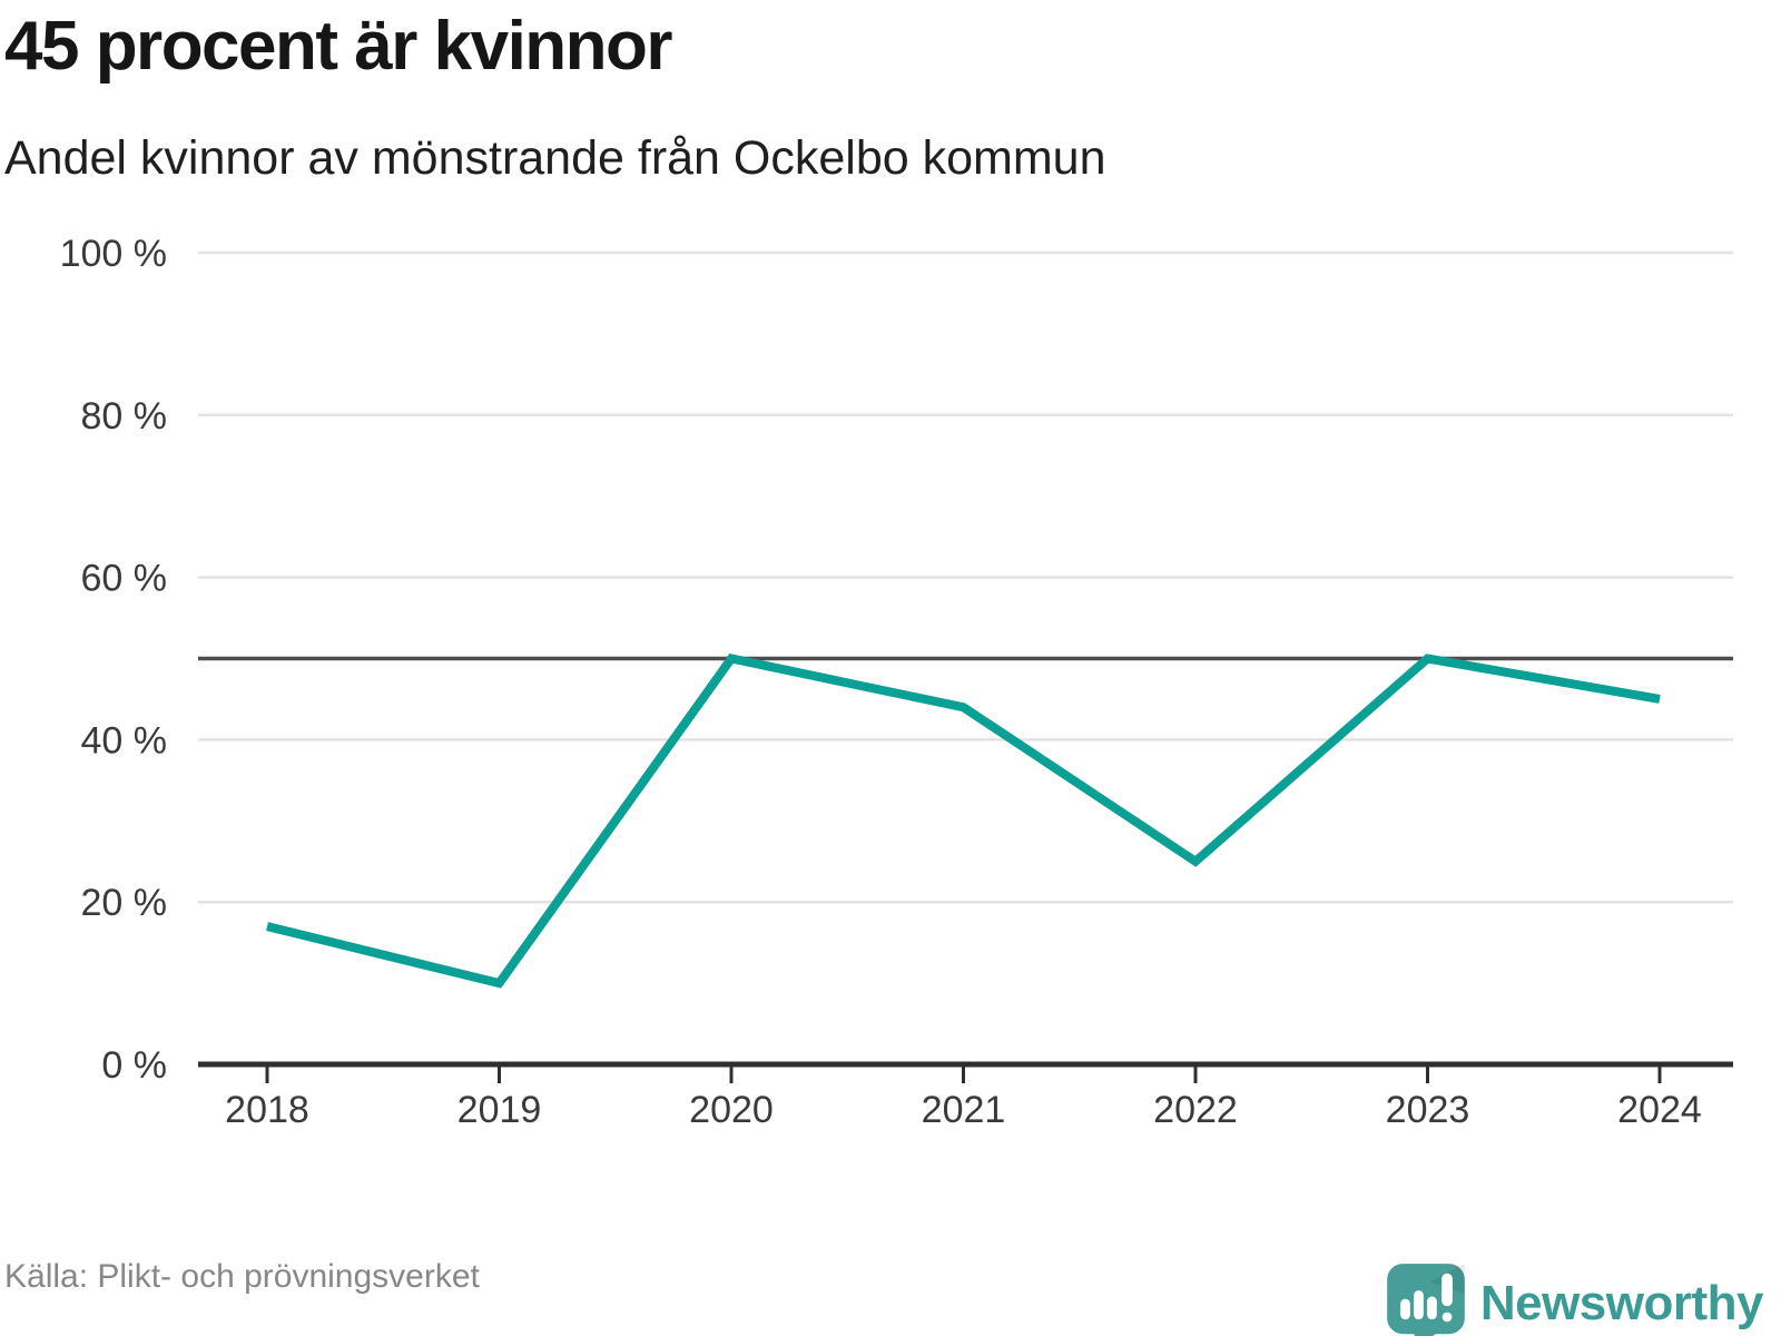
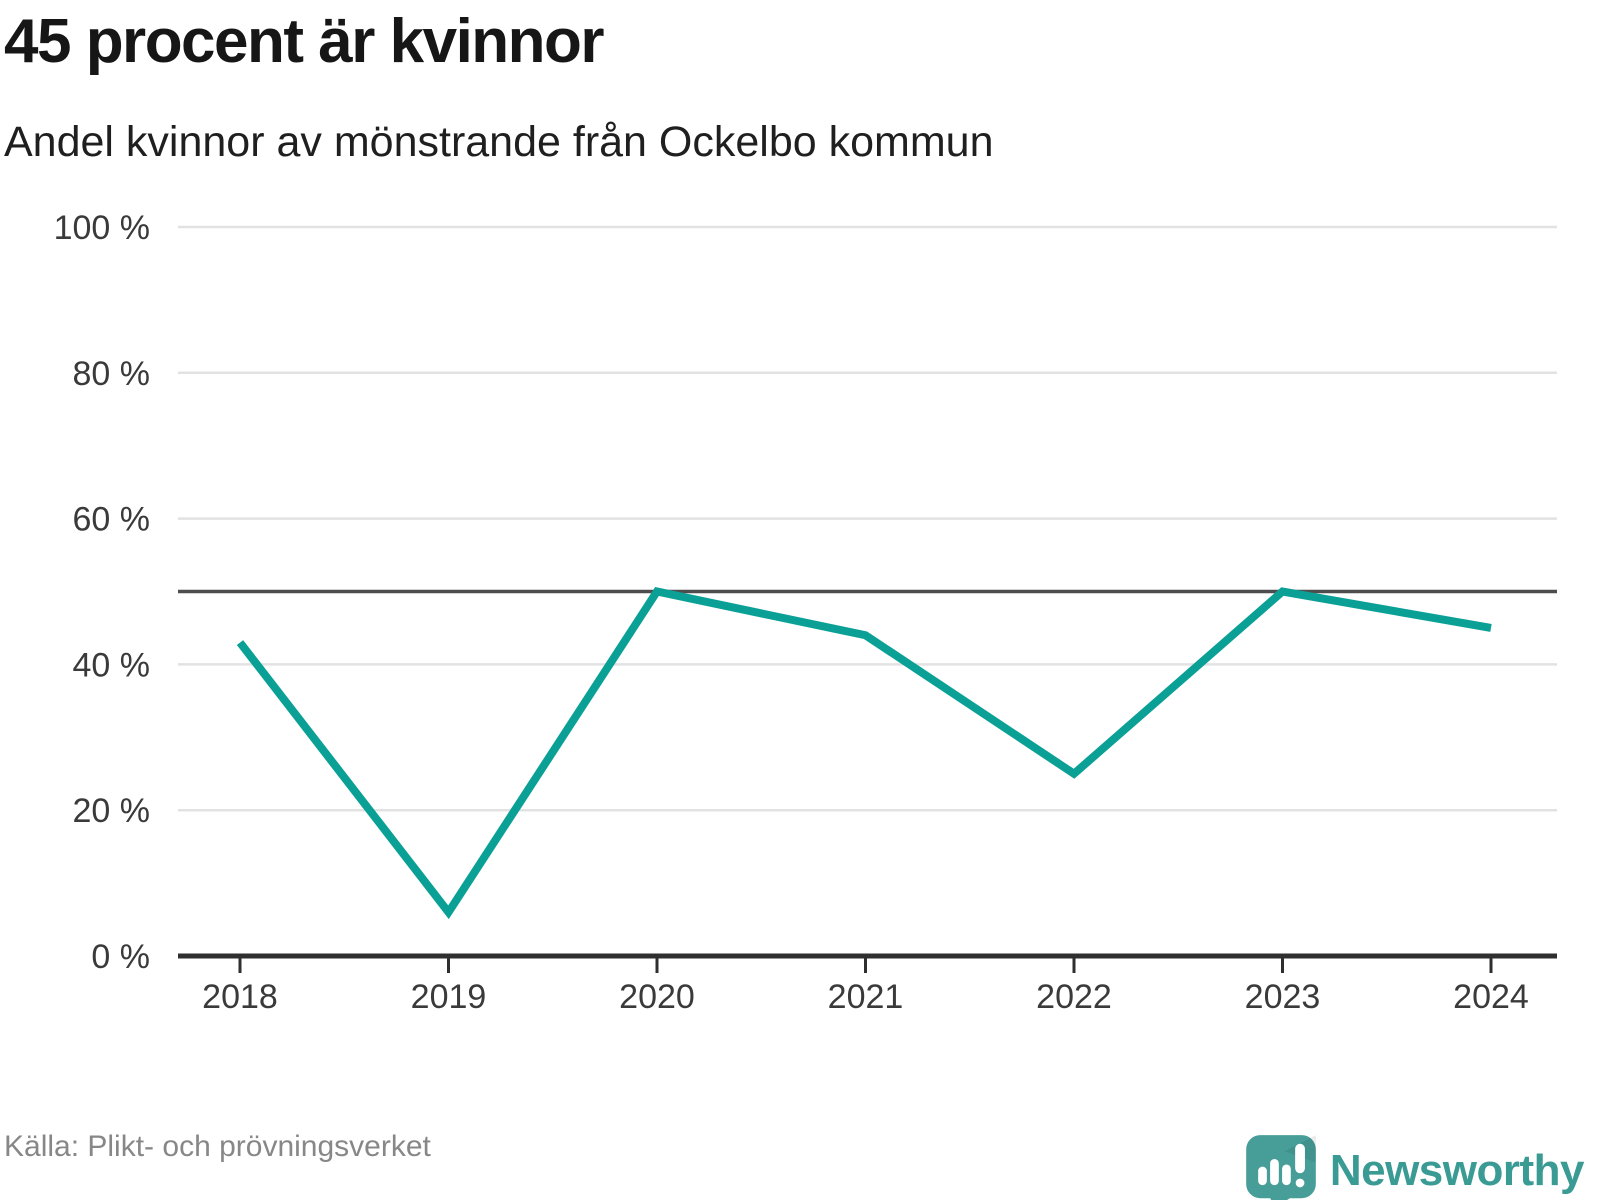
2018: 17% -> 43%
2019: 10% -> 6%
